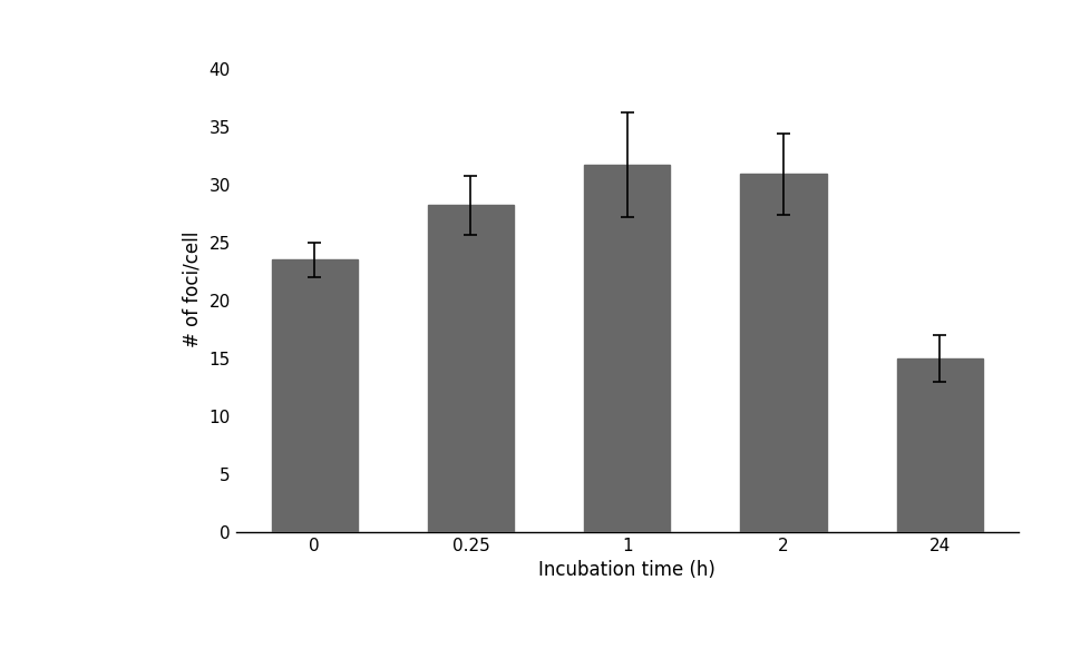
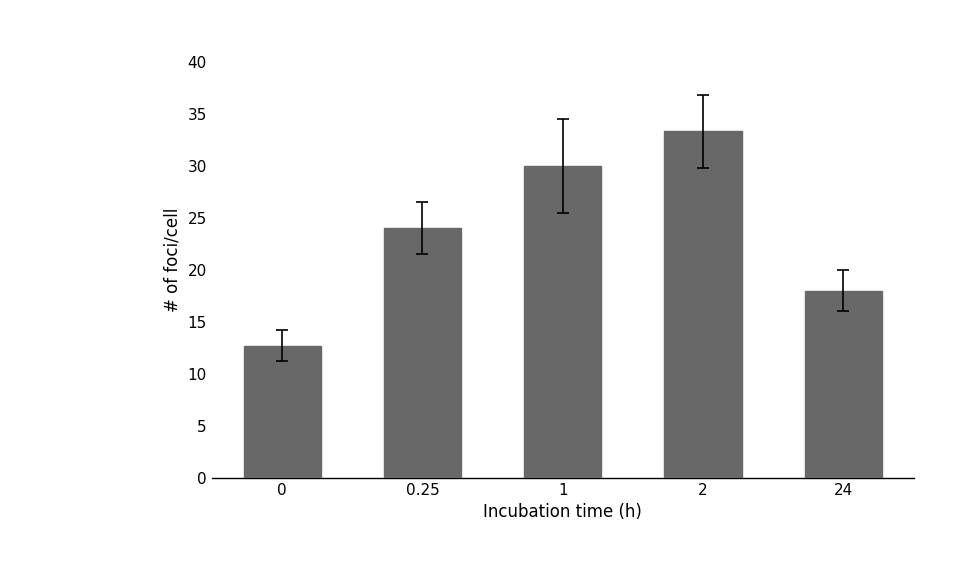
0: 23.5 -> 12.7
0.25: 28.2 -> 24.0
1: 31.7 -> 30.0
2: 30.9 -> 33.3
24: 15.0 -> 18.0
